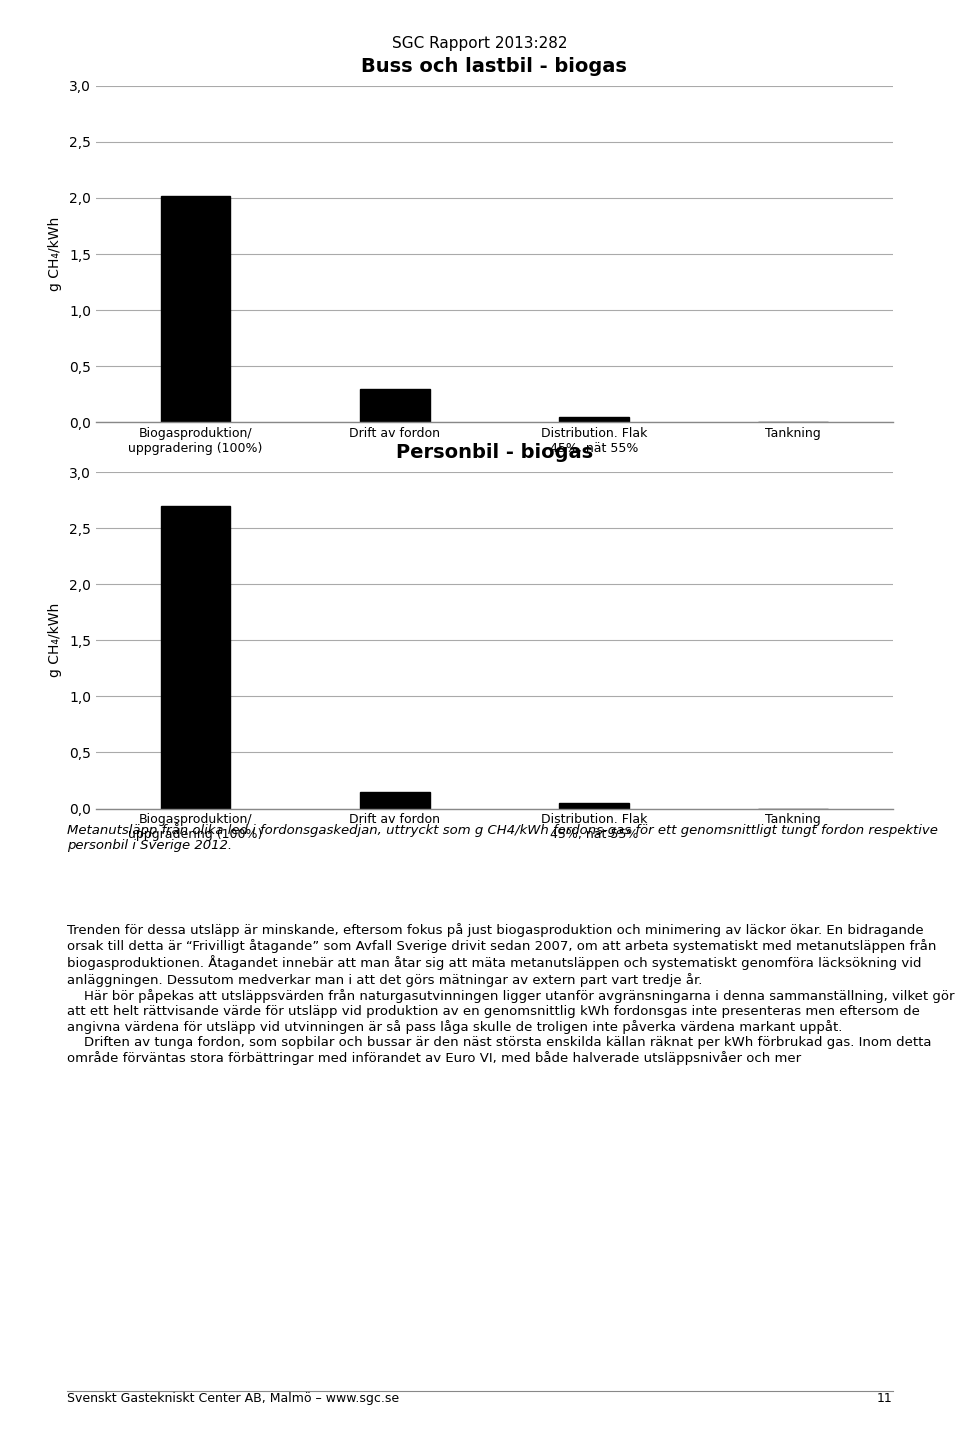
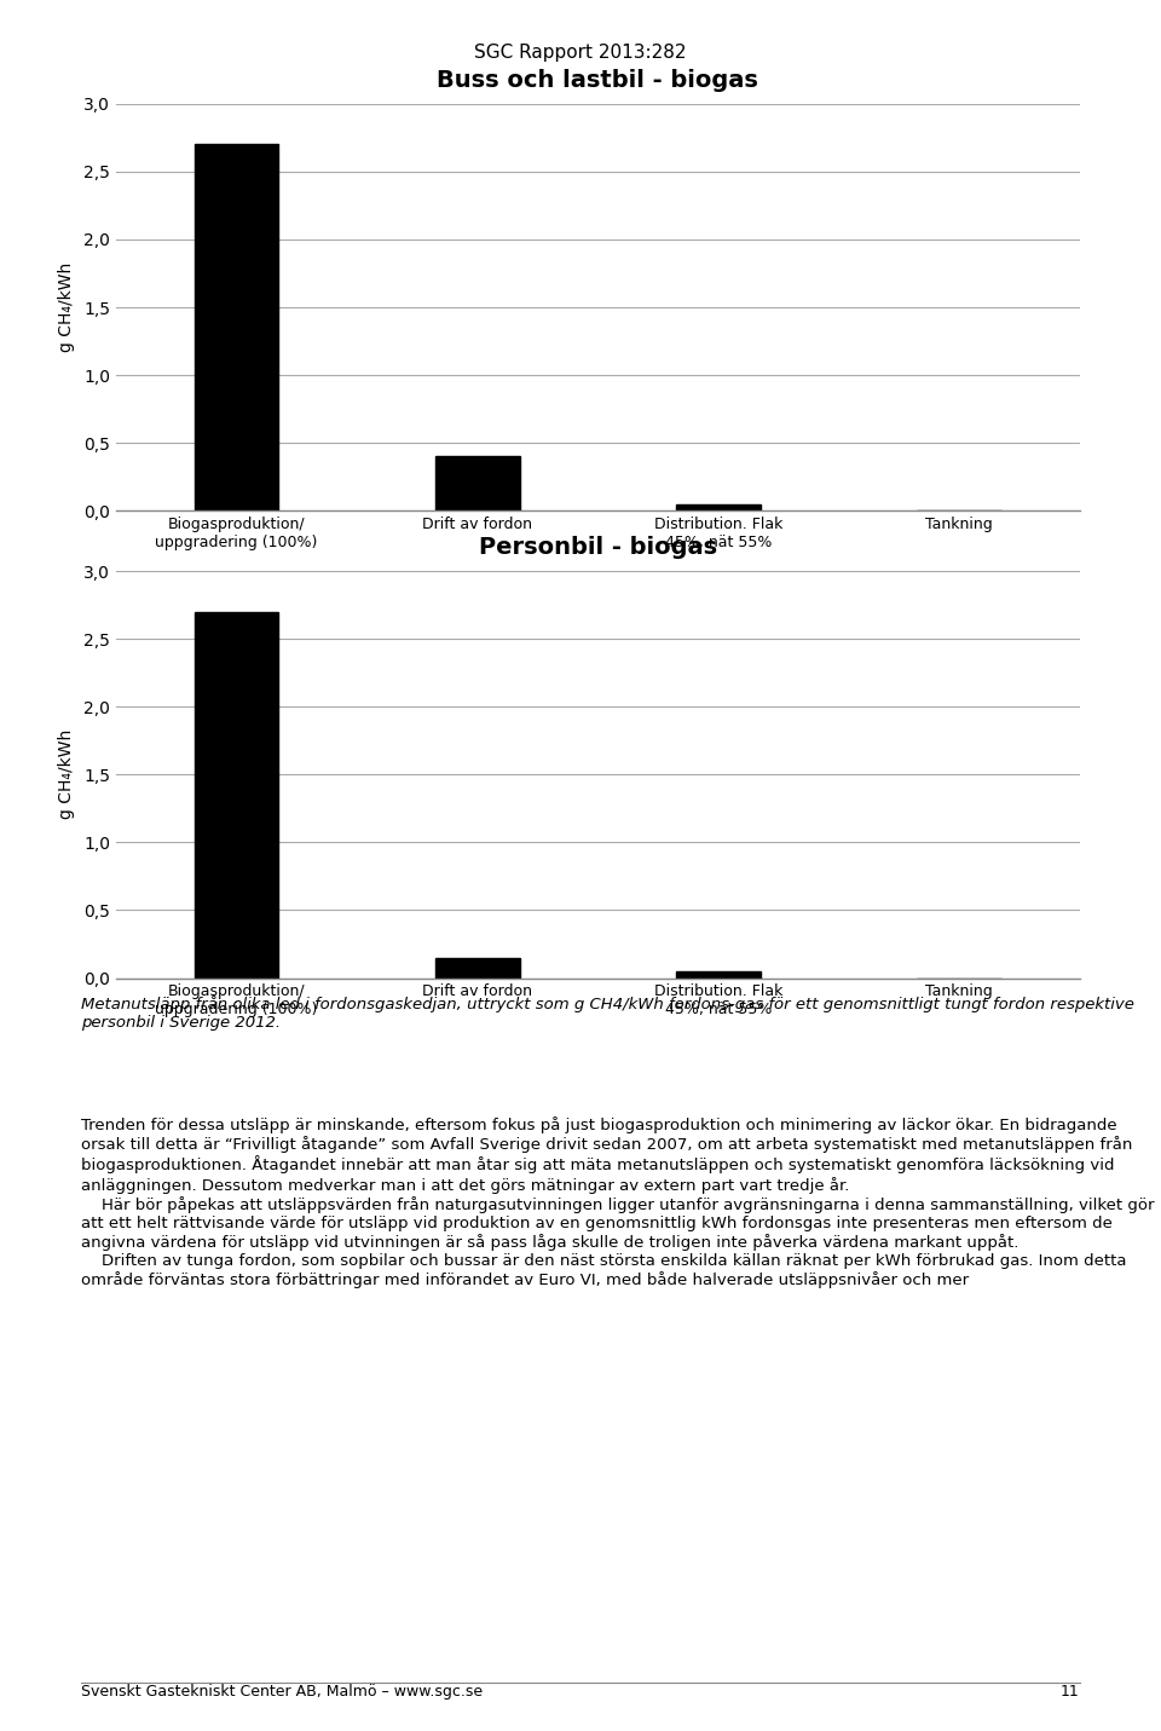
Buss och lastbil - biogas/Biogasproduktion/ uppgradering (100%): 2,02 -> 2,70
Buss och lastbil - biogas/Drift av fordon: 0,30 -> 0,40
